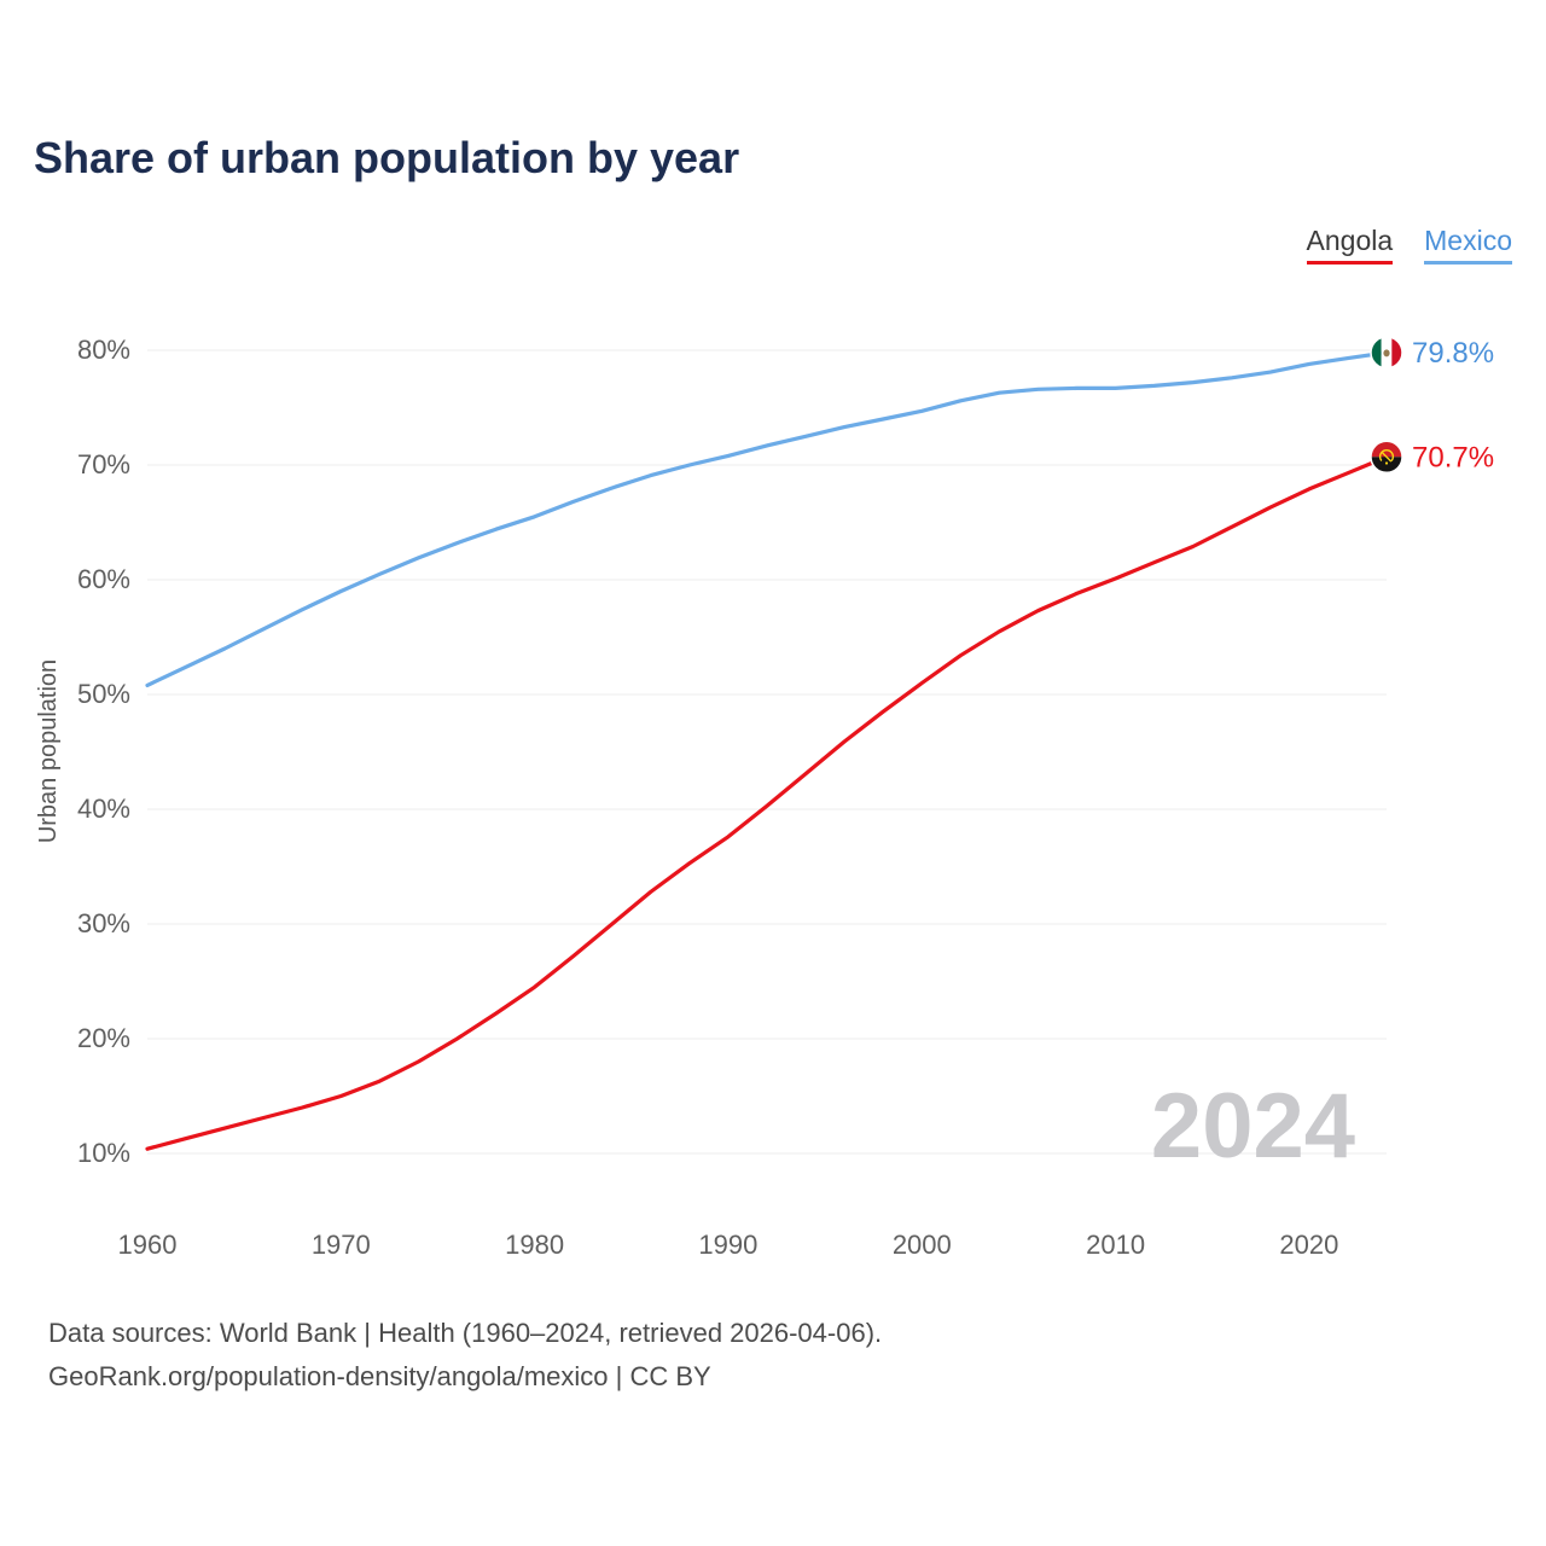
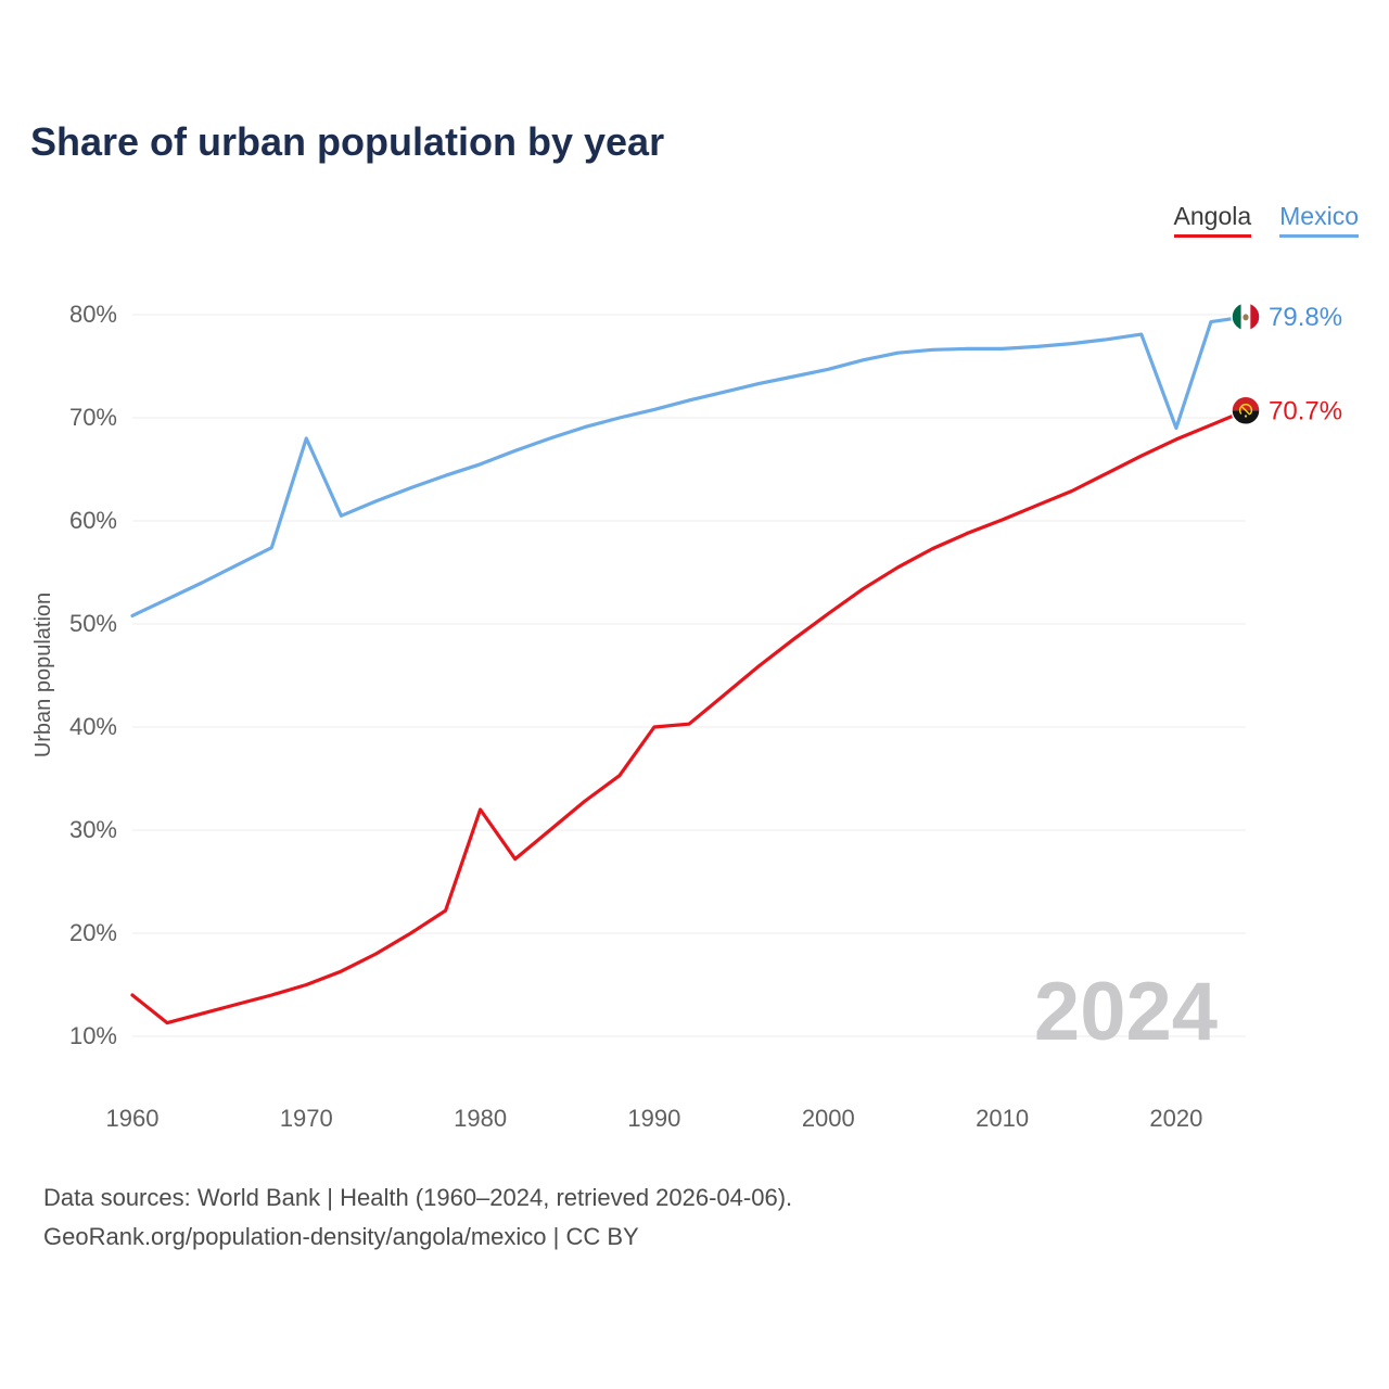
Angola/1960: 10% -> 14%
Mexico/1970: 59% -> 68%
Angola/1980: 24% -> 32%
Angola/1990: 38% -> 40%
Mexico/2020: 79% -> 69%
